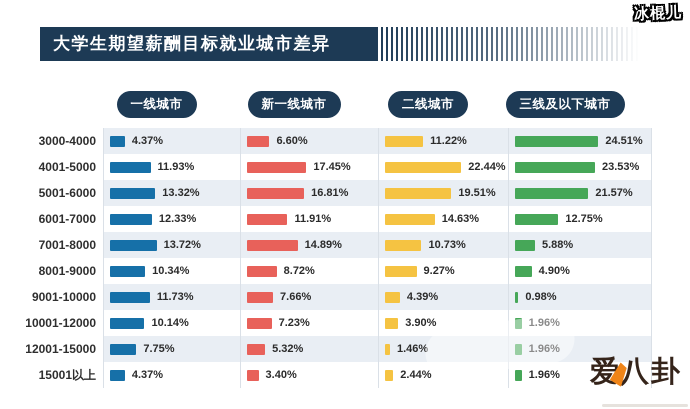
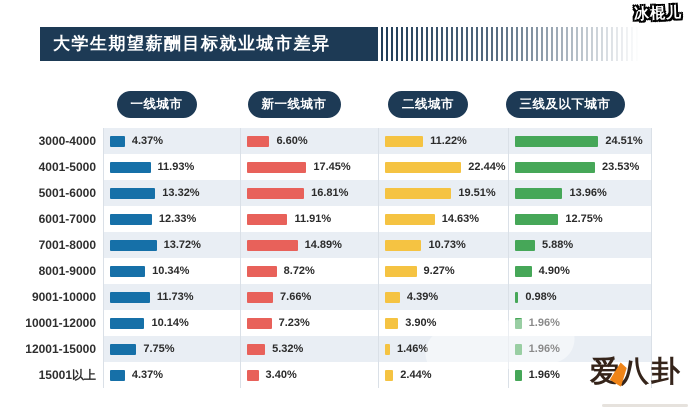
三线及以下城市/5001-6000: 21.57% -> 13.96%
